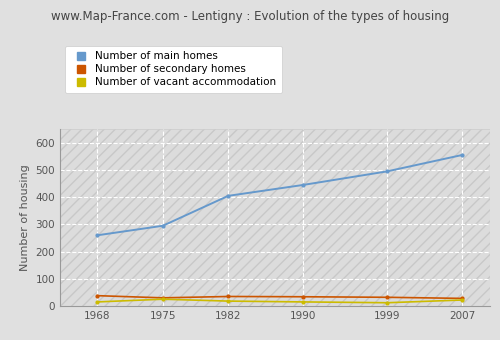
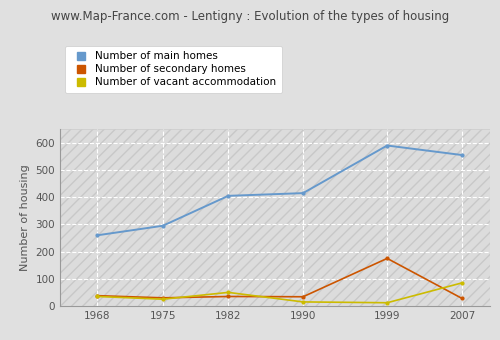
Number of vacant accommodation/1968: 15 -> 35
Number of vacant accommodation/1982: 18 -> 50
Number of main homes/1990: 445 -> 415
Number of main homes/1999: 495 -> 590
Number of secondary homes/1999: 32 -> 175
Number of vacant accommodation/2007: 22 -> 85
